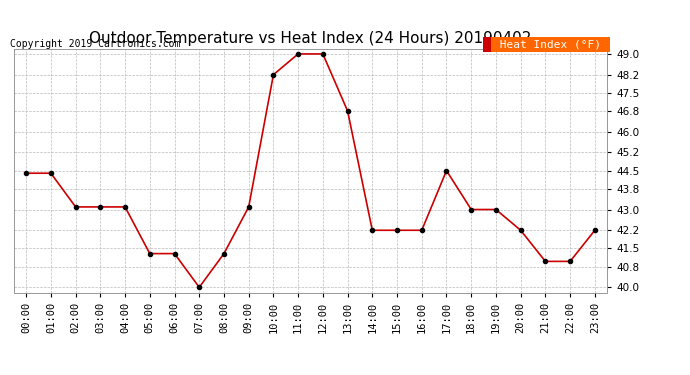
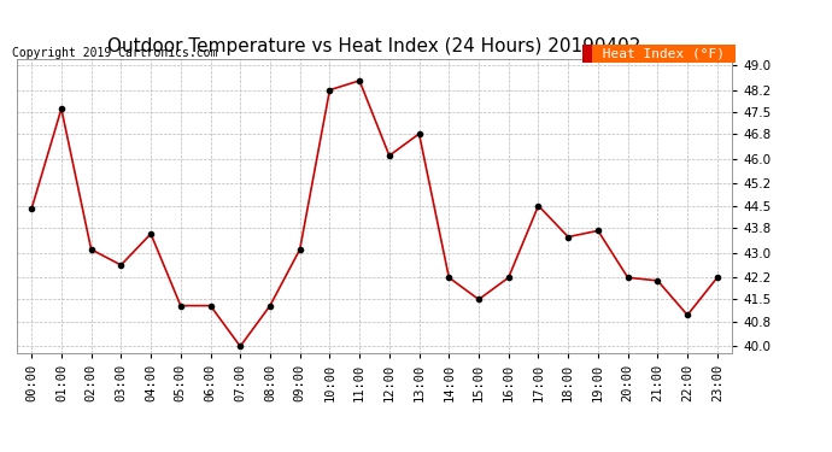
01:00: 44.4 -> 47.6
03:00: 43.1 -> 42.6
04:00: 43.1 -> 43.6
11:00: 49.0 -> 48.5
12:00: 49.0 -> 46.1
15:00: 42.2 -> 41.5
18:00: 43.0 -> 43.5
19:00: 43.0 -> 43.7
21:00: 41.0 -> 42.1
